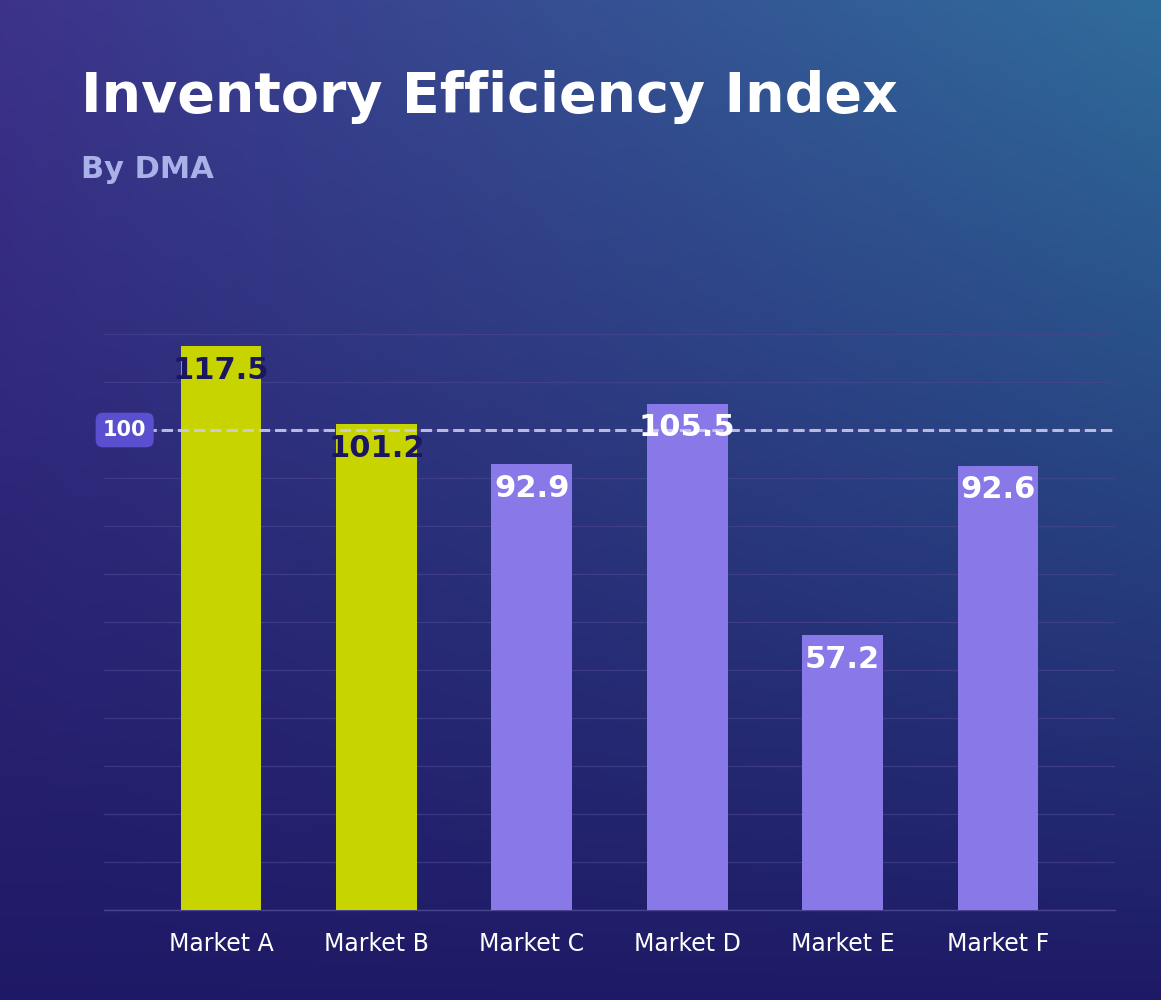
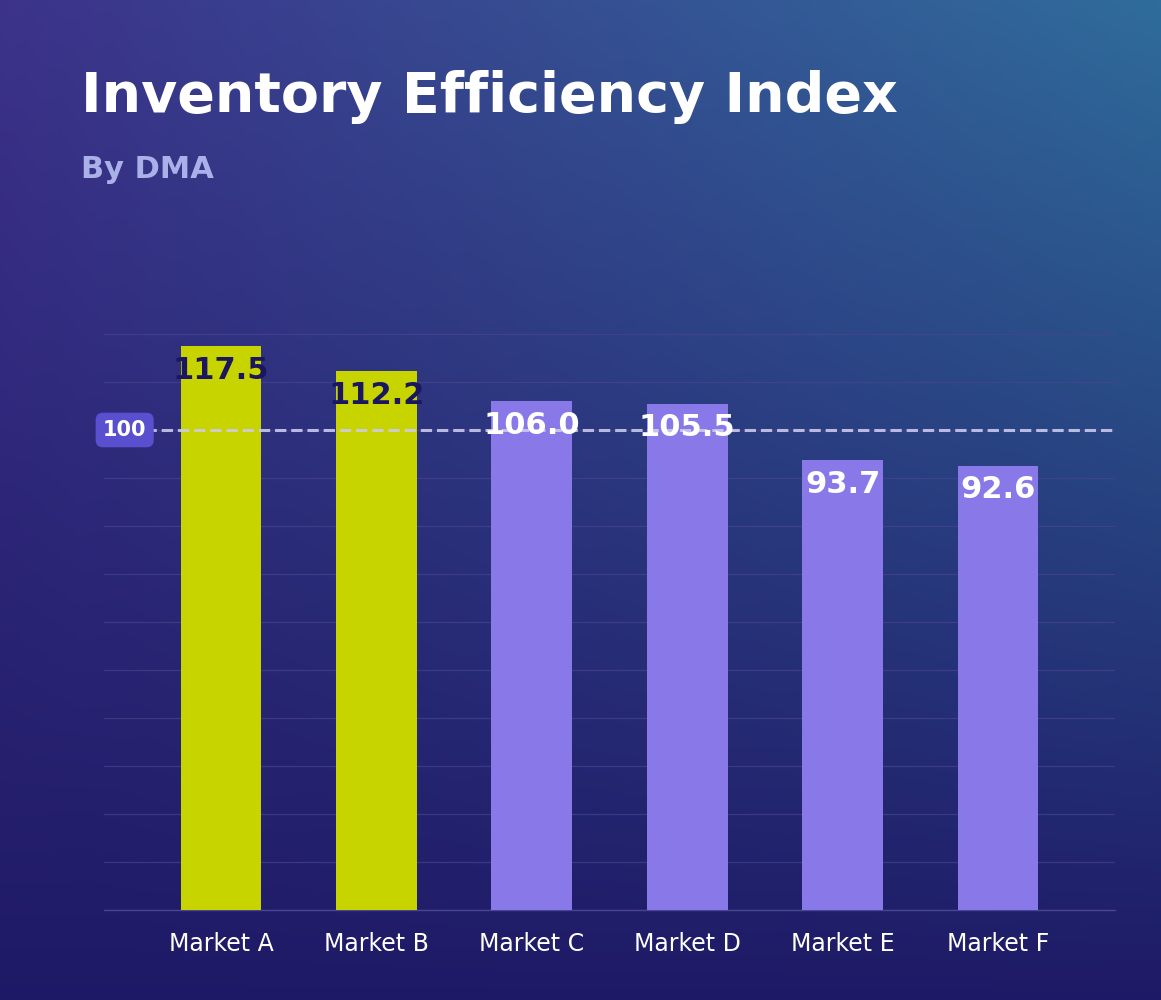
Market B: 101.2 -> 112.2
Market C: 92.9 -> 106.0
Market E: 57.2 -> 93.7
